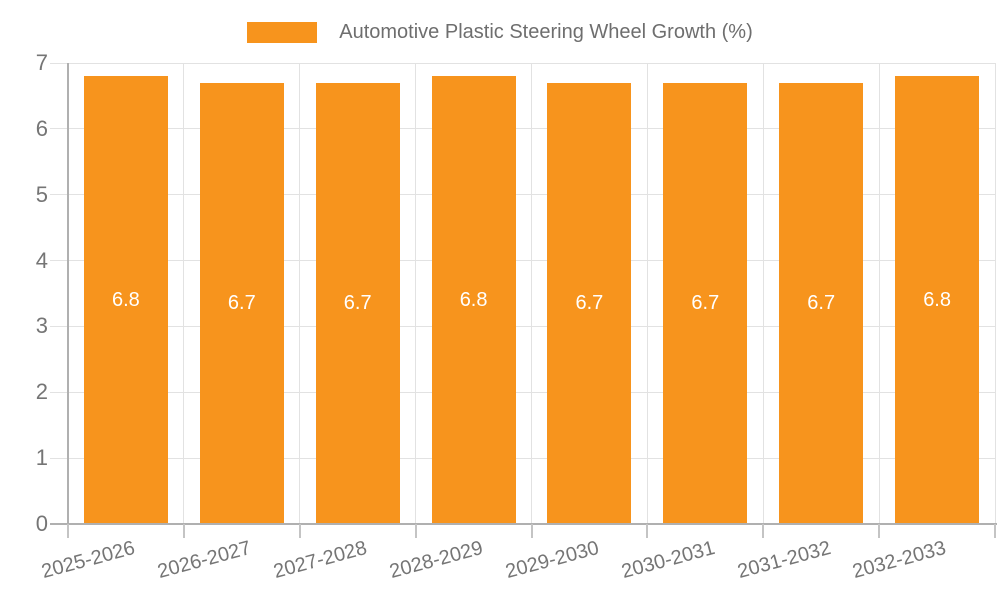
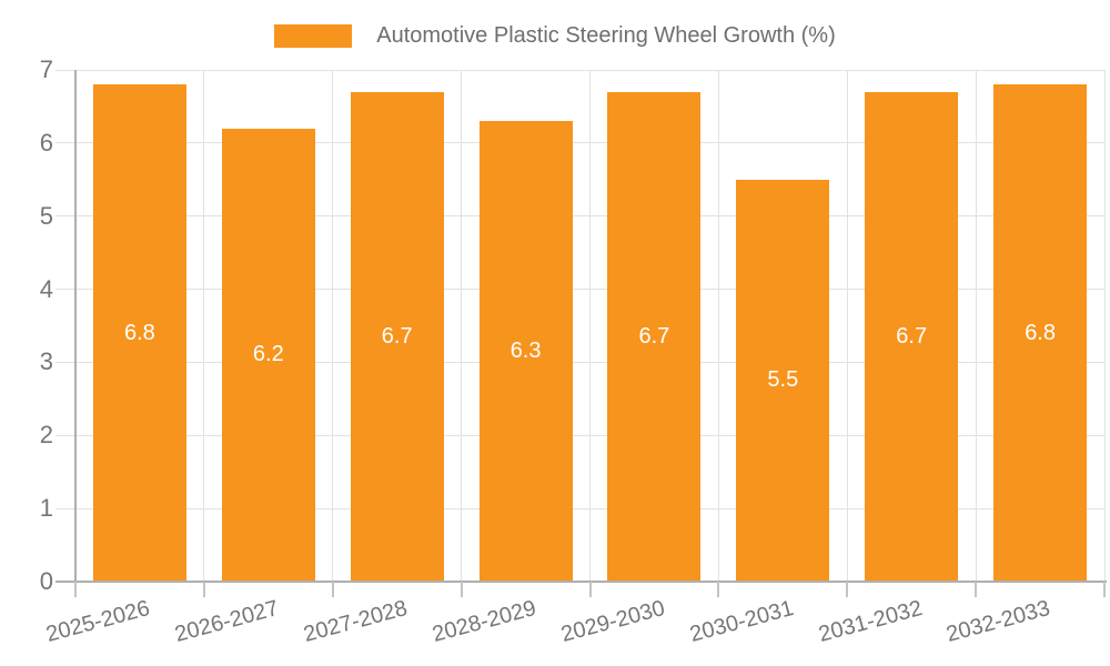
2026-2027: 6.7 -> 6.2
2028-2029: 6.8 -> 6.3
2030-2031: 6.7 -> 5.5
